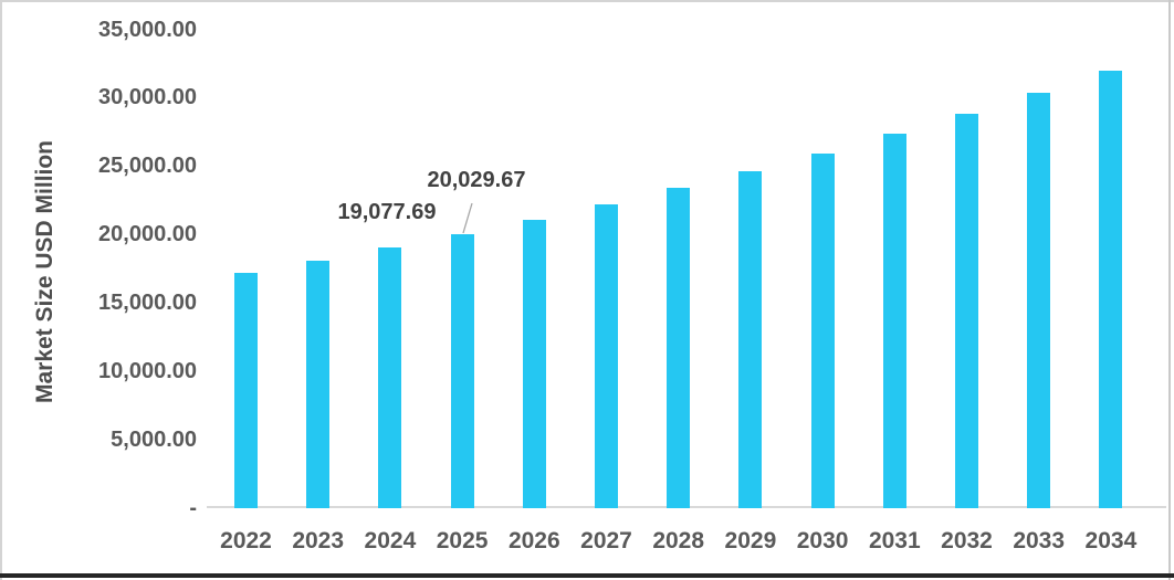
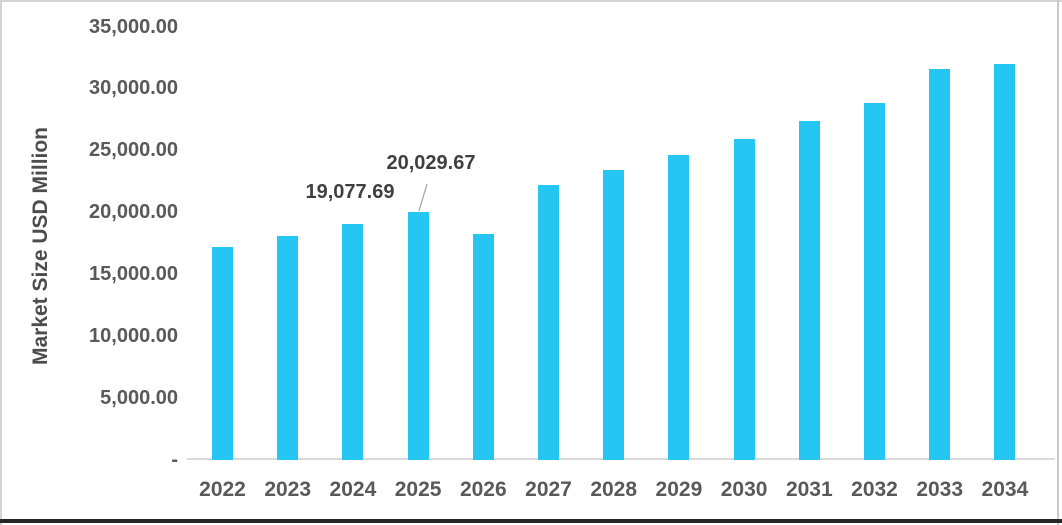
2026: 21100 -> 18300
2033: 30400 -> 31600
